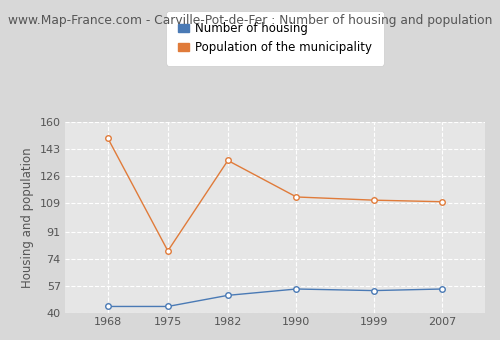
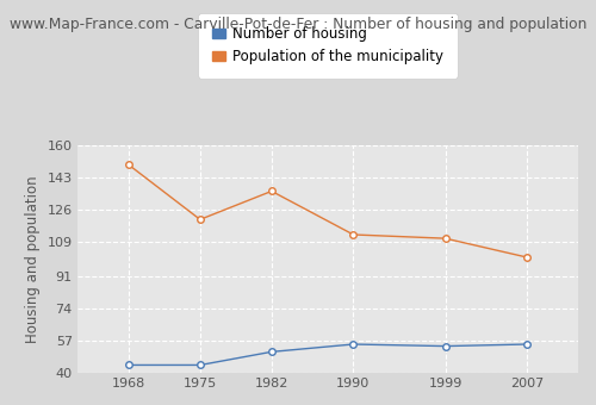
Population of the municipality/1975: 79 -> 121
Population of the municipality/2007: 110 -> 101
